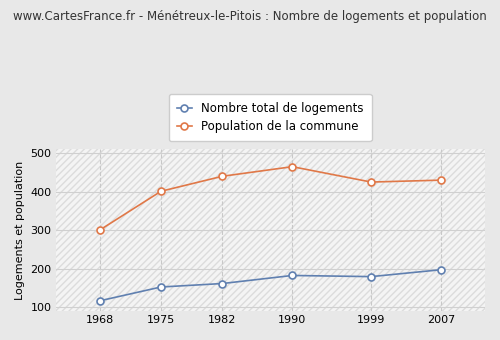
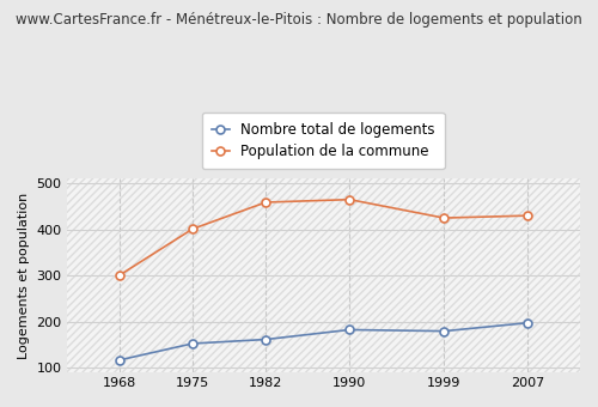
Population de la commune/1982: 440 -> 459
